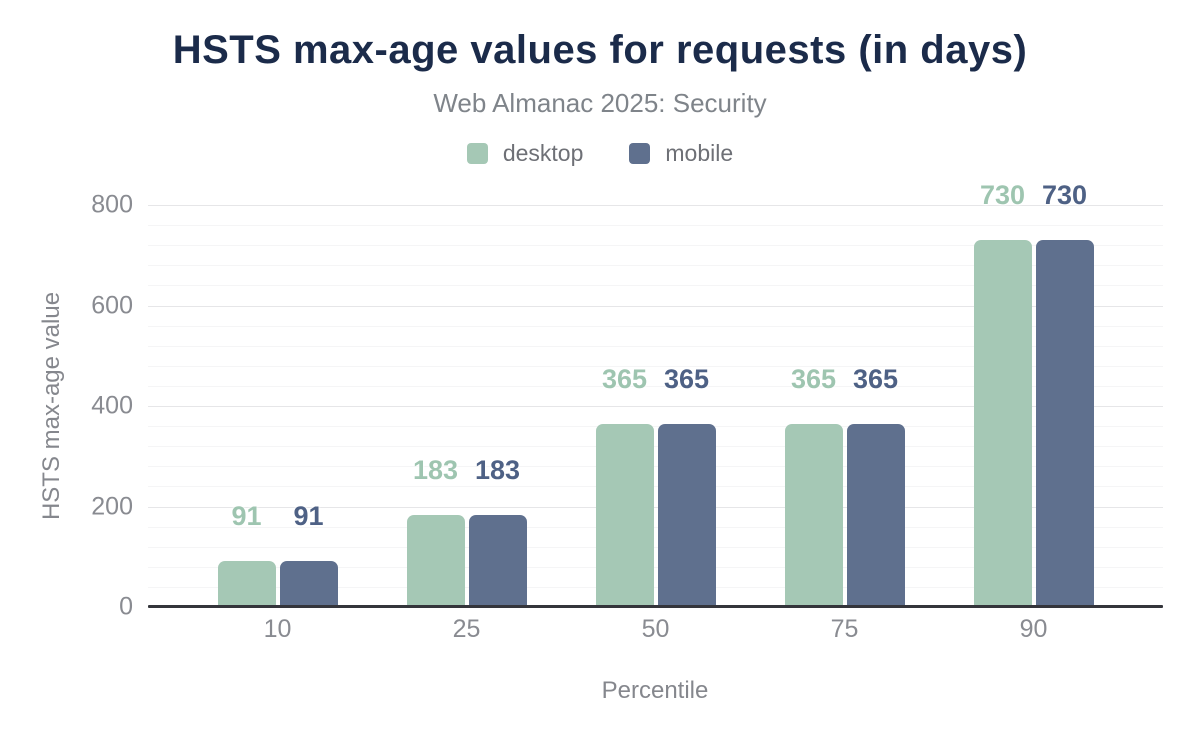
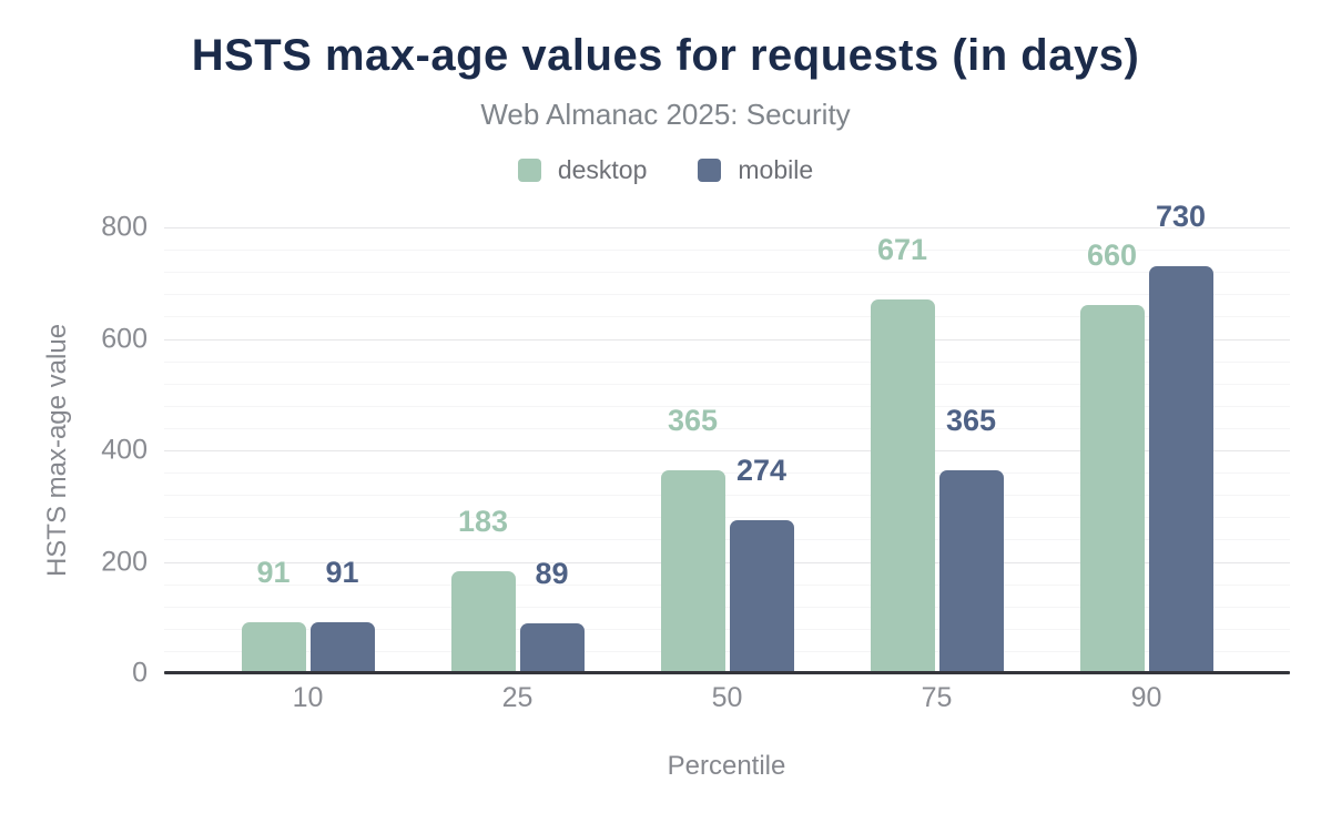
mobile/25: 183 -> 89
mobile/50: 365 -> 274
desktop/75: 365 -> 671
desktop/90: 730 -> 660
